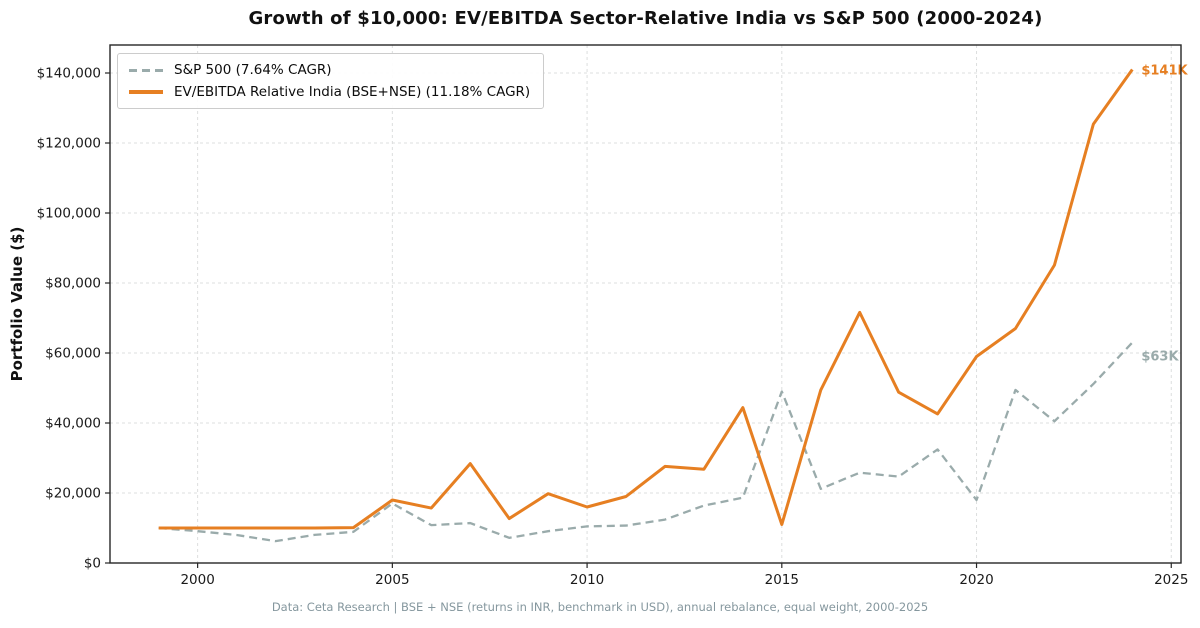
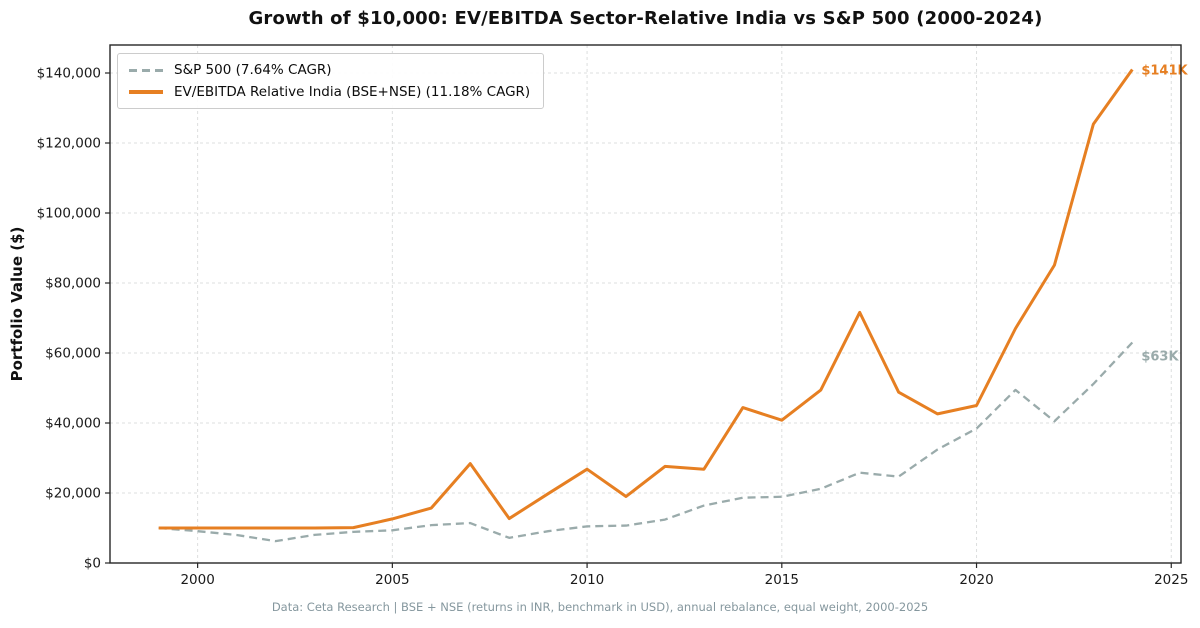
S&P 500 (7.64% CAGR)/2005: $17000 -> $9000
EV/EBITDA Relative India (BSE+NSE) (11.18% CAGR)/2005: $18000 -> $13000
EV/EBITDA Relative India (BSE+NSE) (11.18% CAGR)/2010: $16000 -> $27000
S&P 500 (7.64% CAGR)/2015: $49000 -> $19000
EV/EBITDA Relative India (BSE+NSE) (11.18% CAGR)/2015: $11000 -> $41000
S&P 500 (7.64% CAGR)/2020: $18000 -> $38000
EV/EBITDA Relative India (BSE+NSE) (11.18% CAGR)/2020: $59000 -> $45000
